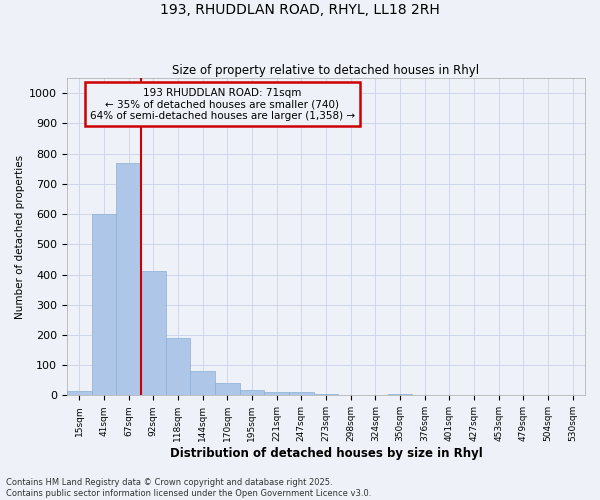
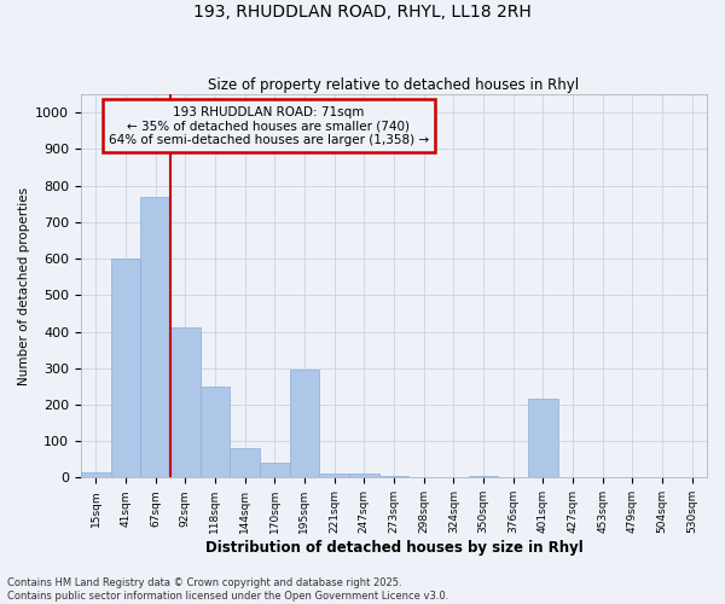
118sqm: 190 -> 250
195sqm: 18 -> 295
401sqm: 2 -> 215
